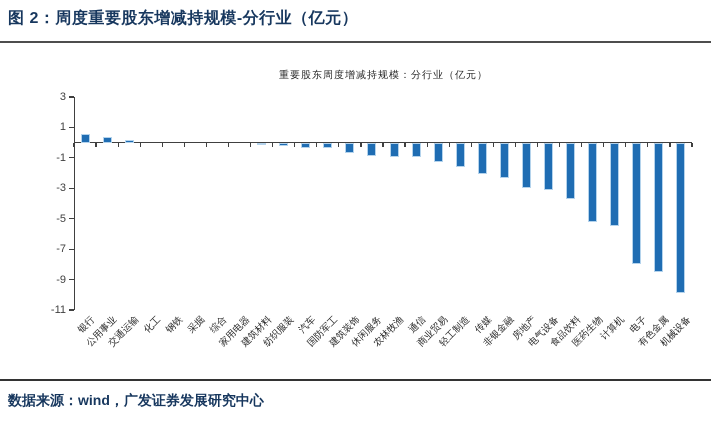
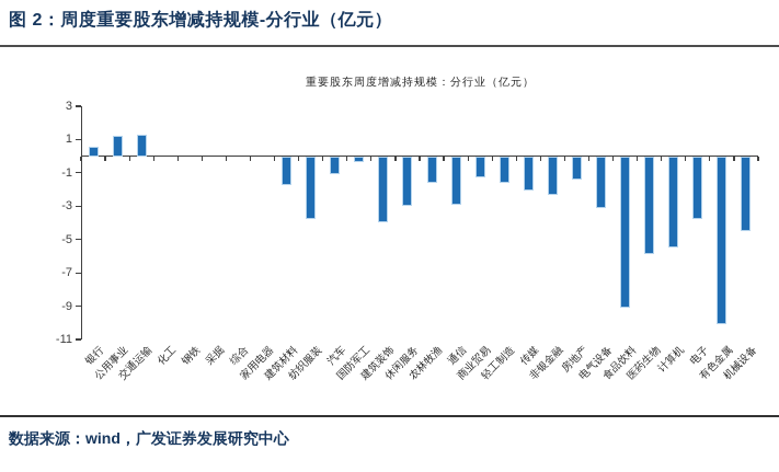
公用事业: 0.4 -> 1.2
交通运输: 0.1 -> 1.3
建筑材料: -0.1 -> -1.7
纺织服装: -0.2 -> -3.8
汽车: -0.3 -> -1.1
建筑装饰: -0.7 -> -4.0
休闲服务: -0.8 -> -3.0
农林牧渔: -0.9 -> -1.6
通信: -0.9 -> -2.9
房地产: -3.0 -> -1.4
食品饮料: -3.7 -> -9.1
医药生物: -5.2 -> -5.9
电子: -8.0 -> -3.8
有色金属: -8.5 -> -10.1
机械设备: -9.9 -> -4.5
